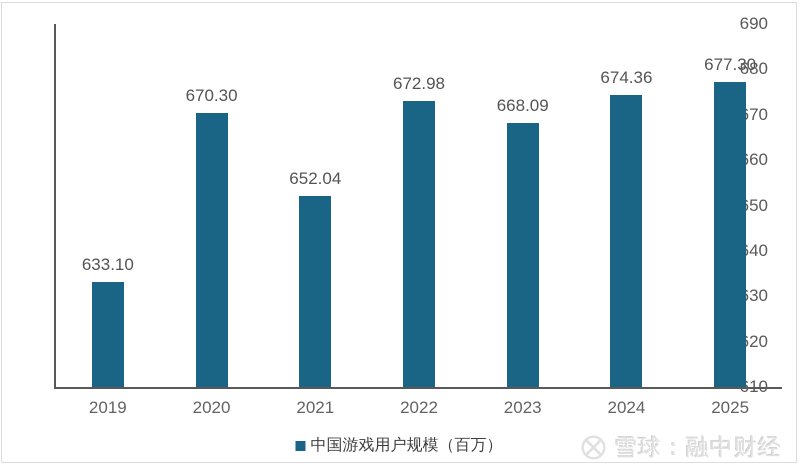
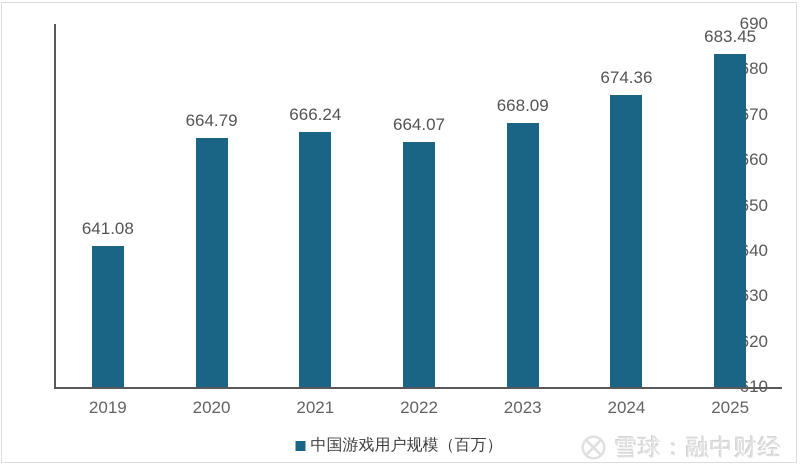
2019: 633.10 -> 641.08
2020: 670.30 -> 664.79
2021: 652.04 -> 666.24
2022: 672.98 -> 664.07
2025: 677.30 -> 683.45
